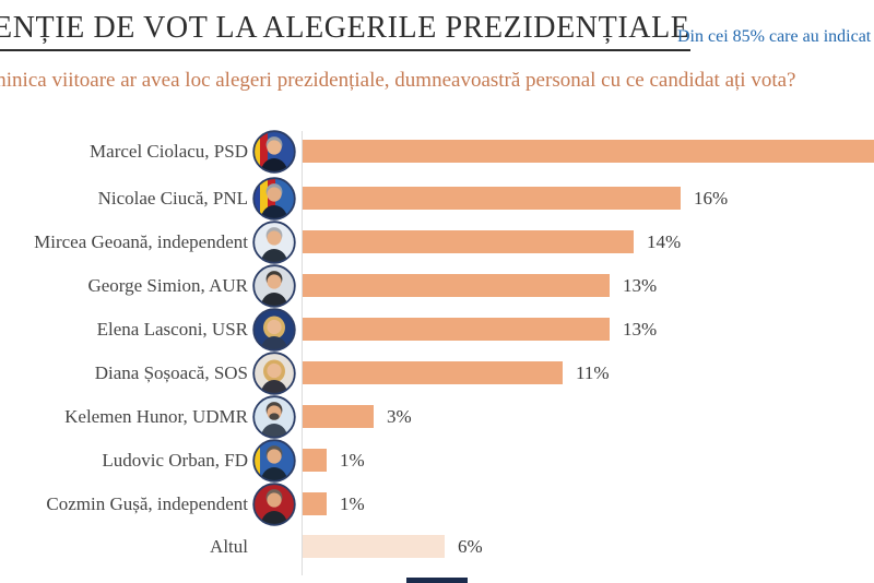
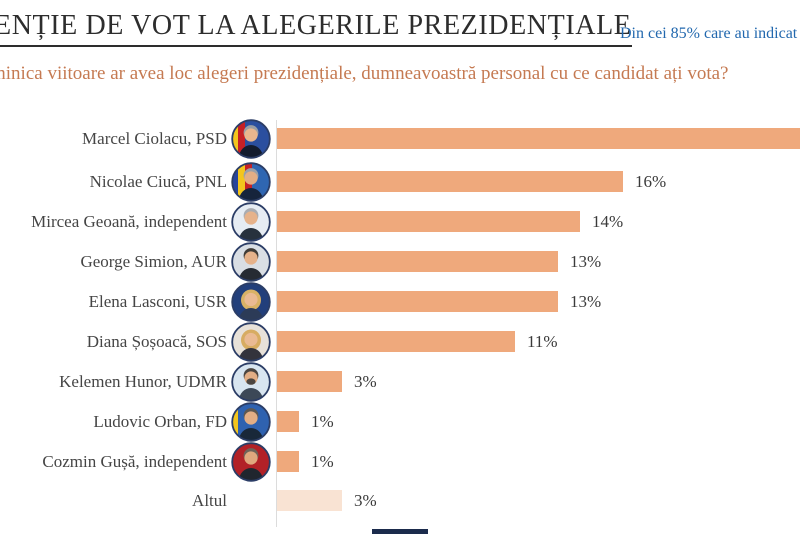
Altul: 6% -> 3%
